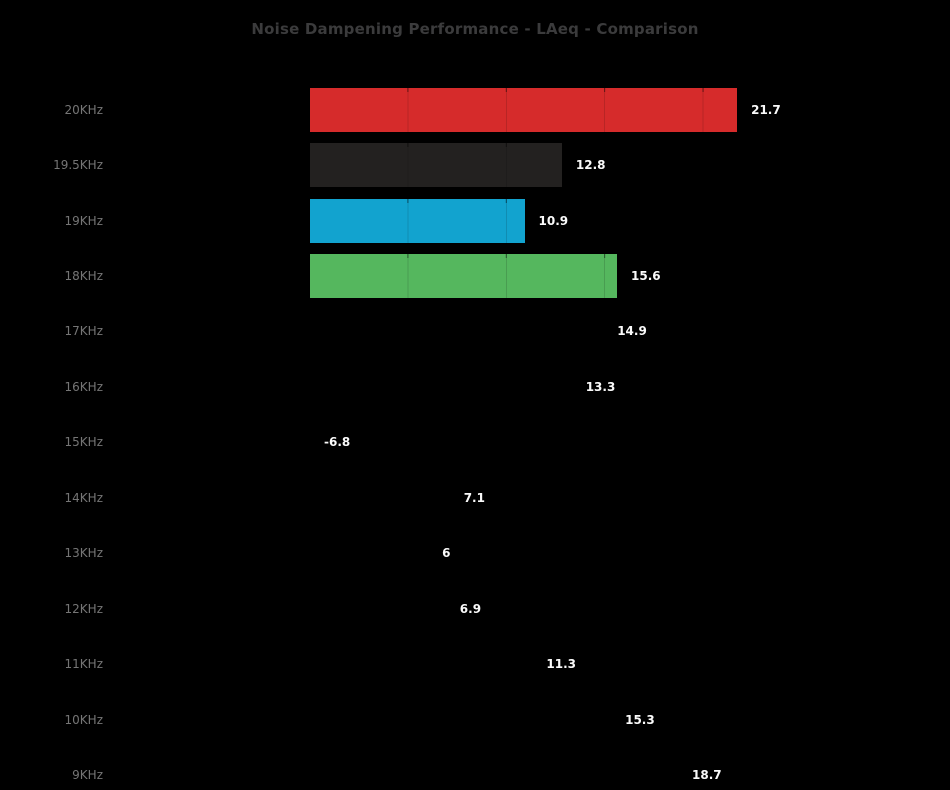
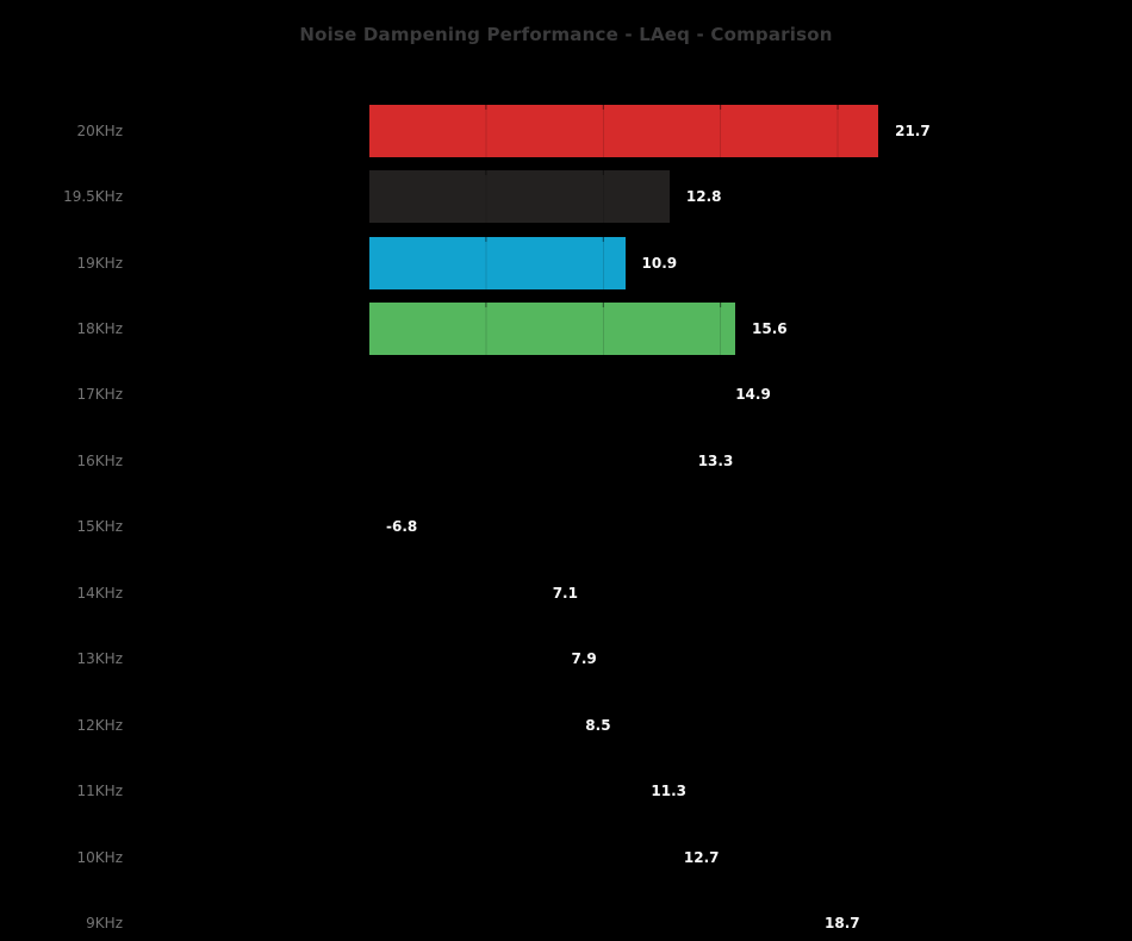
13KHz: 6 -> 7.9
12KHz: 6.9 -> 8.5
10KHz: 15.3 -> 12.7
